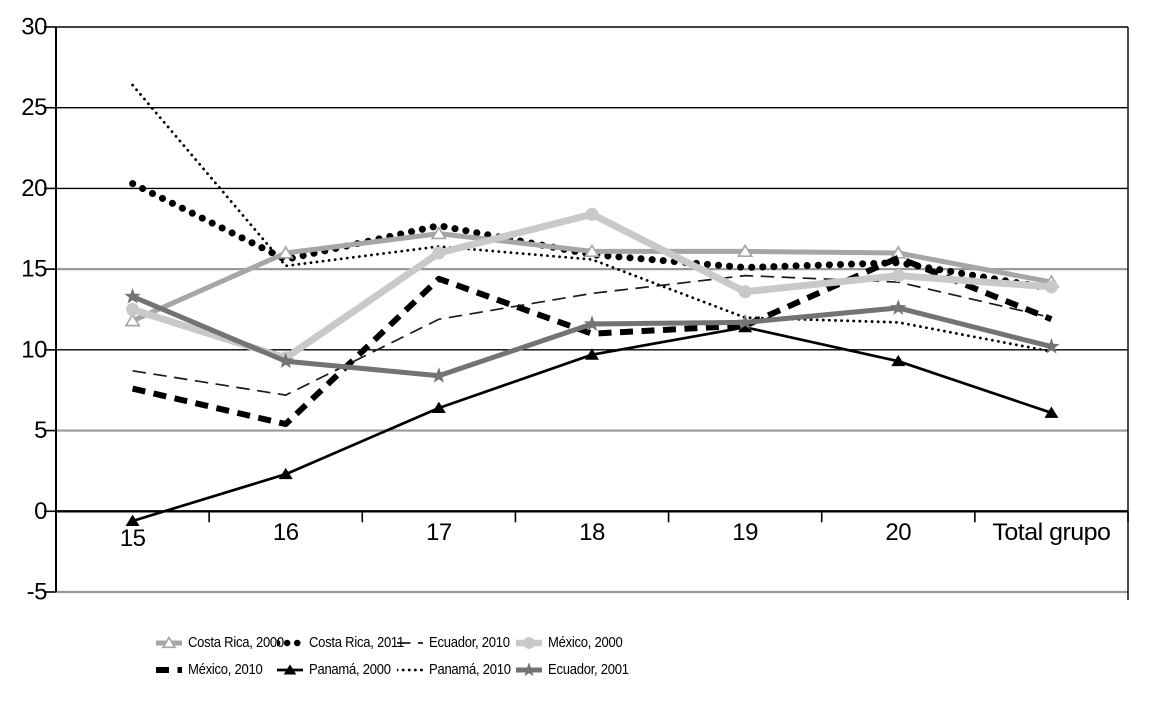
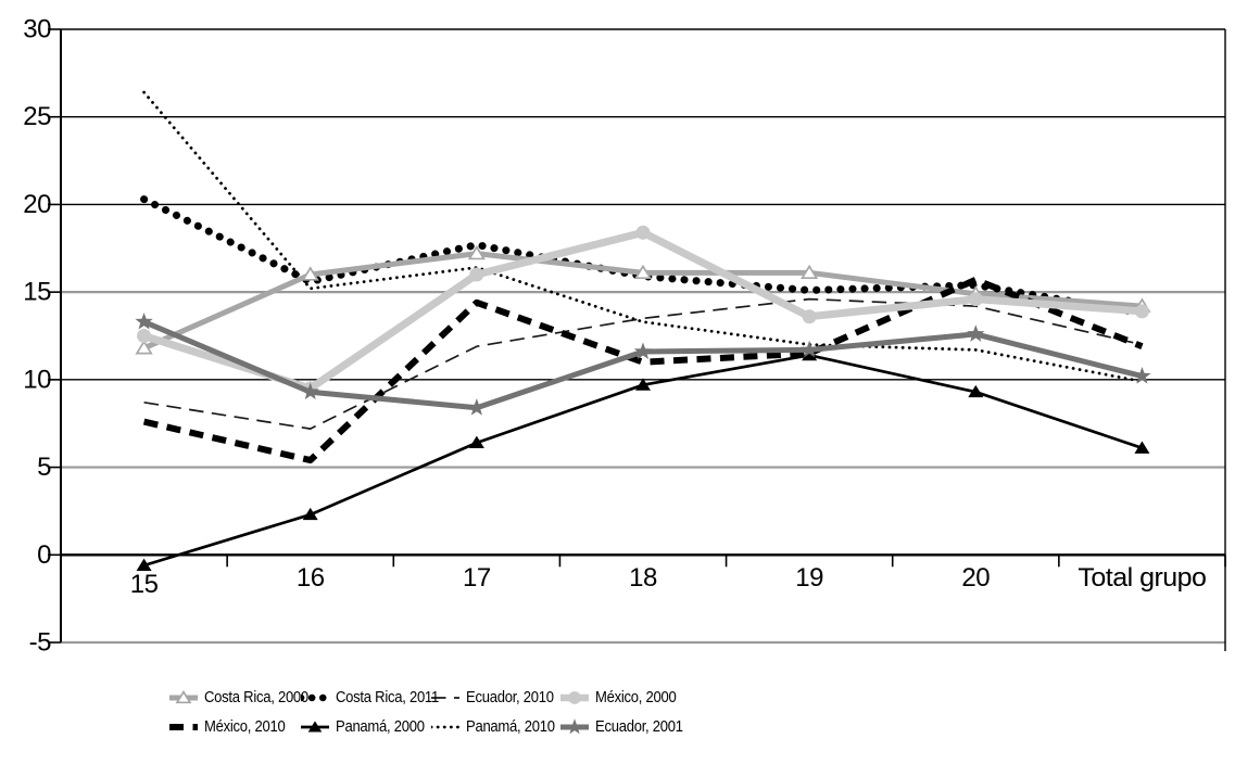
Panamá, 2010/18: 15.6 -> 13.3
Costa Rica, 2000/20: 16.0 -> 14.9
